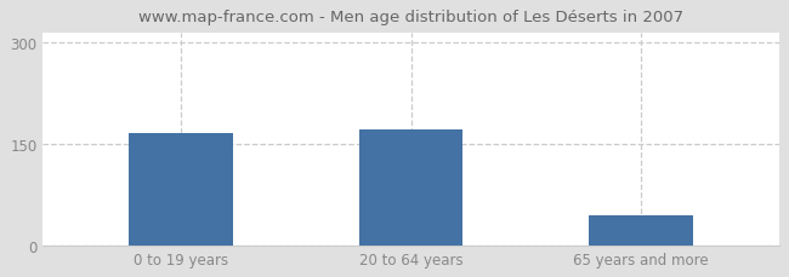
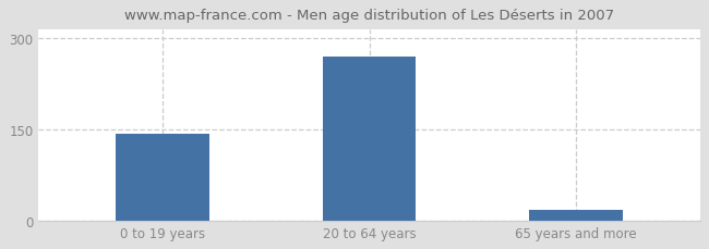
0 to 19 years: 166 -> 143
20 to 64 years: 172 -> 270
65 years and more: 44 -> 18
